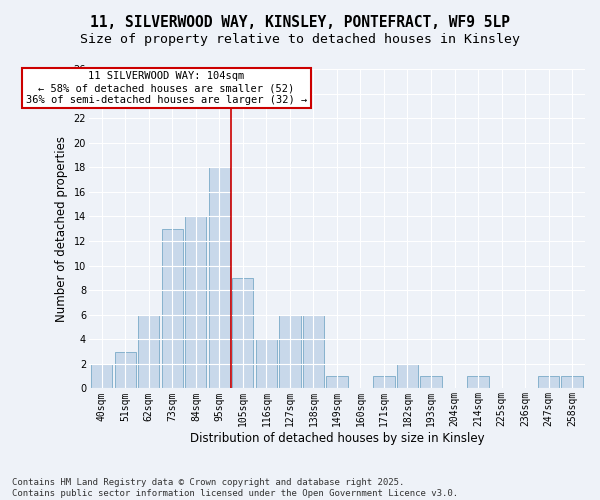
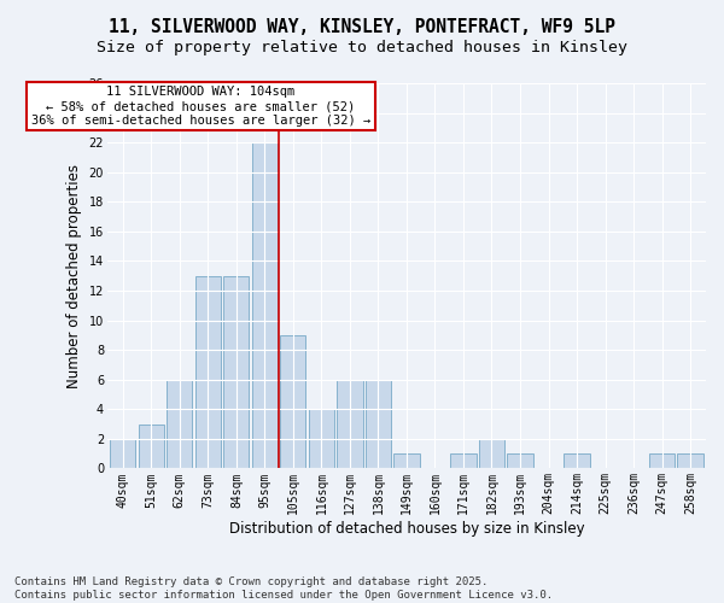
84sqm: 14 -> 13
95sqm: 18 -> 22
